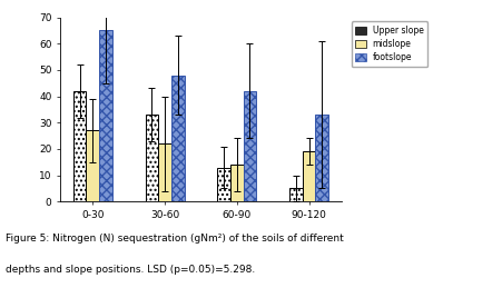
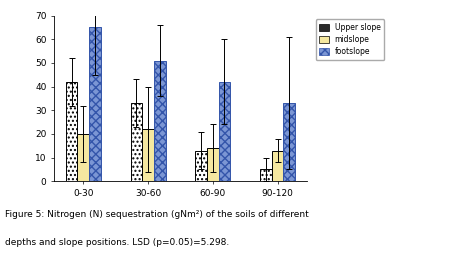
midslope/0-30: 27 -> 20
footslope/30-60: 48 -> 51
midslope/90-120: 19 -> 13
